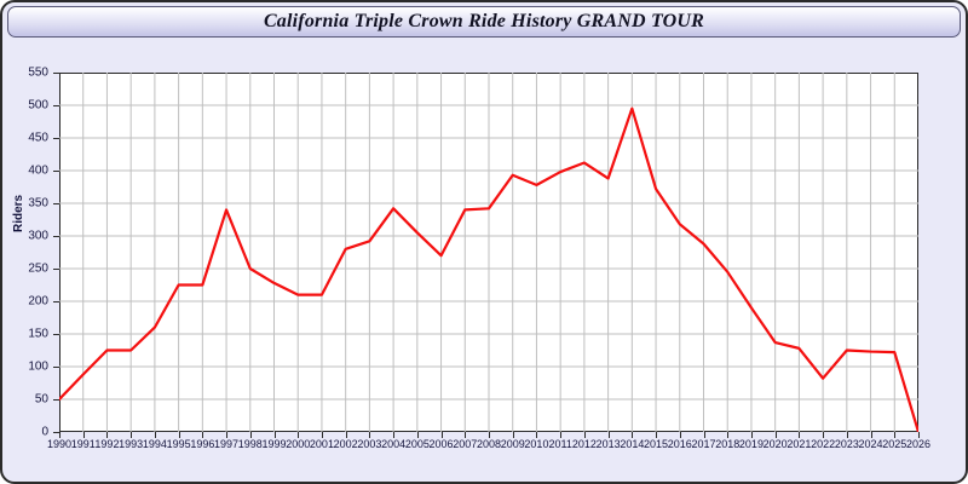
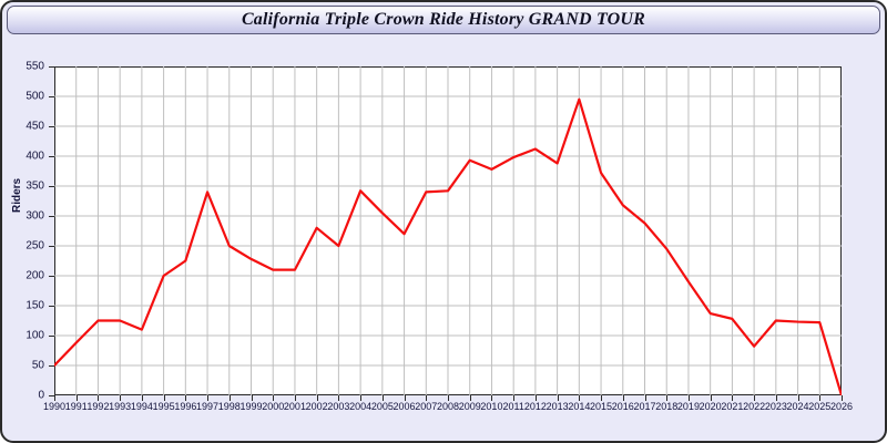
1994: 160 -> 110
1995: 220 -> 200
2003: 290 -> 250
